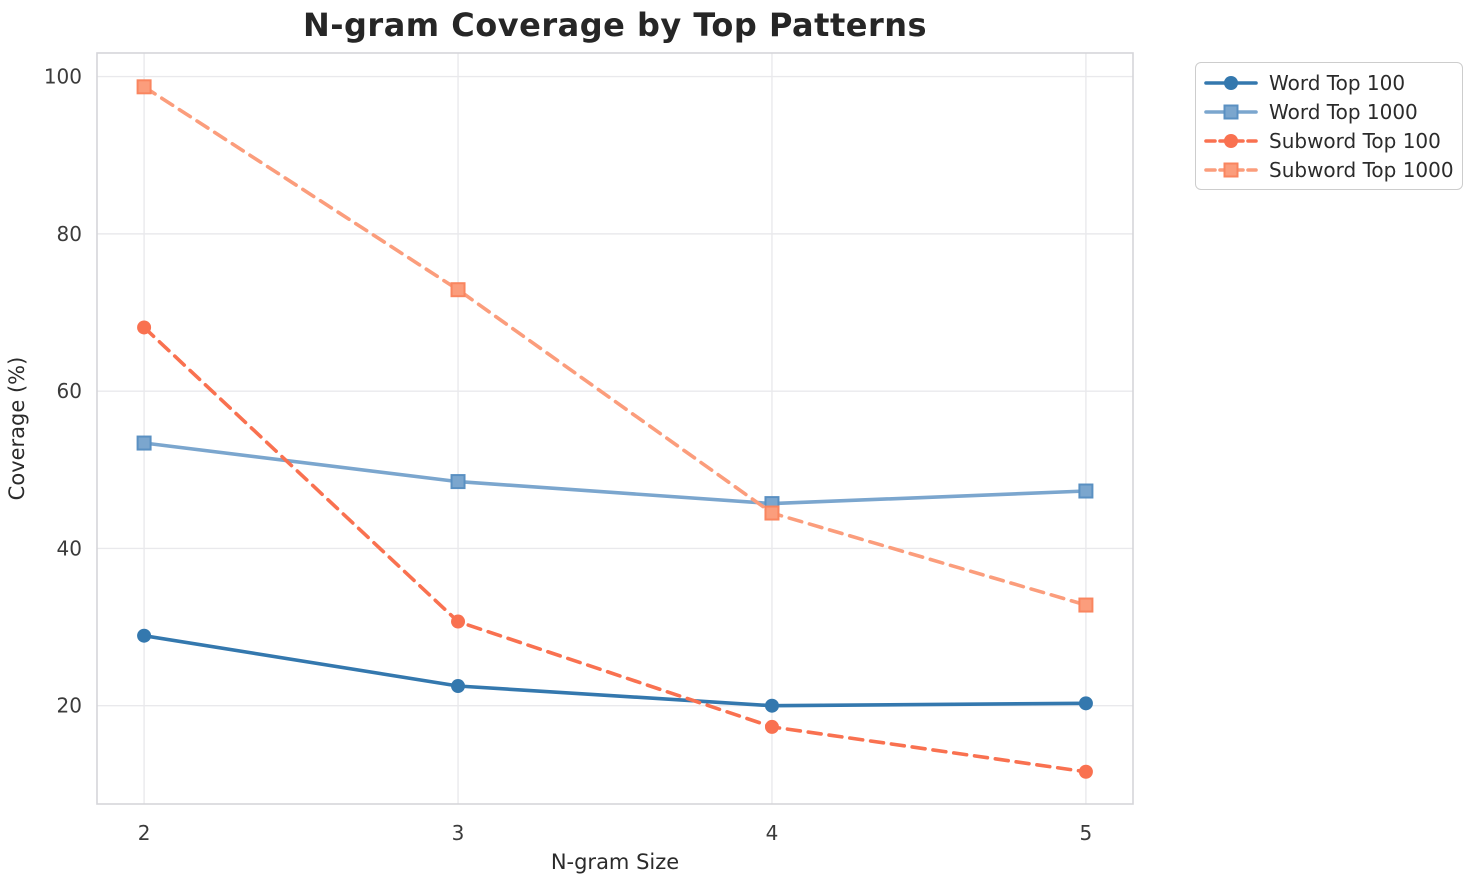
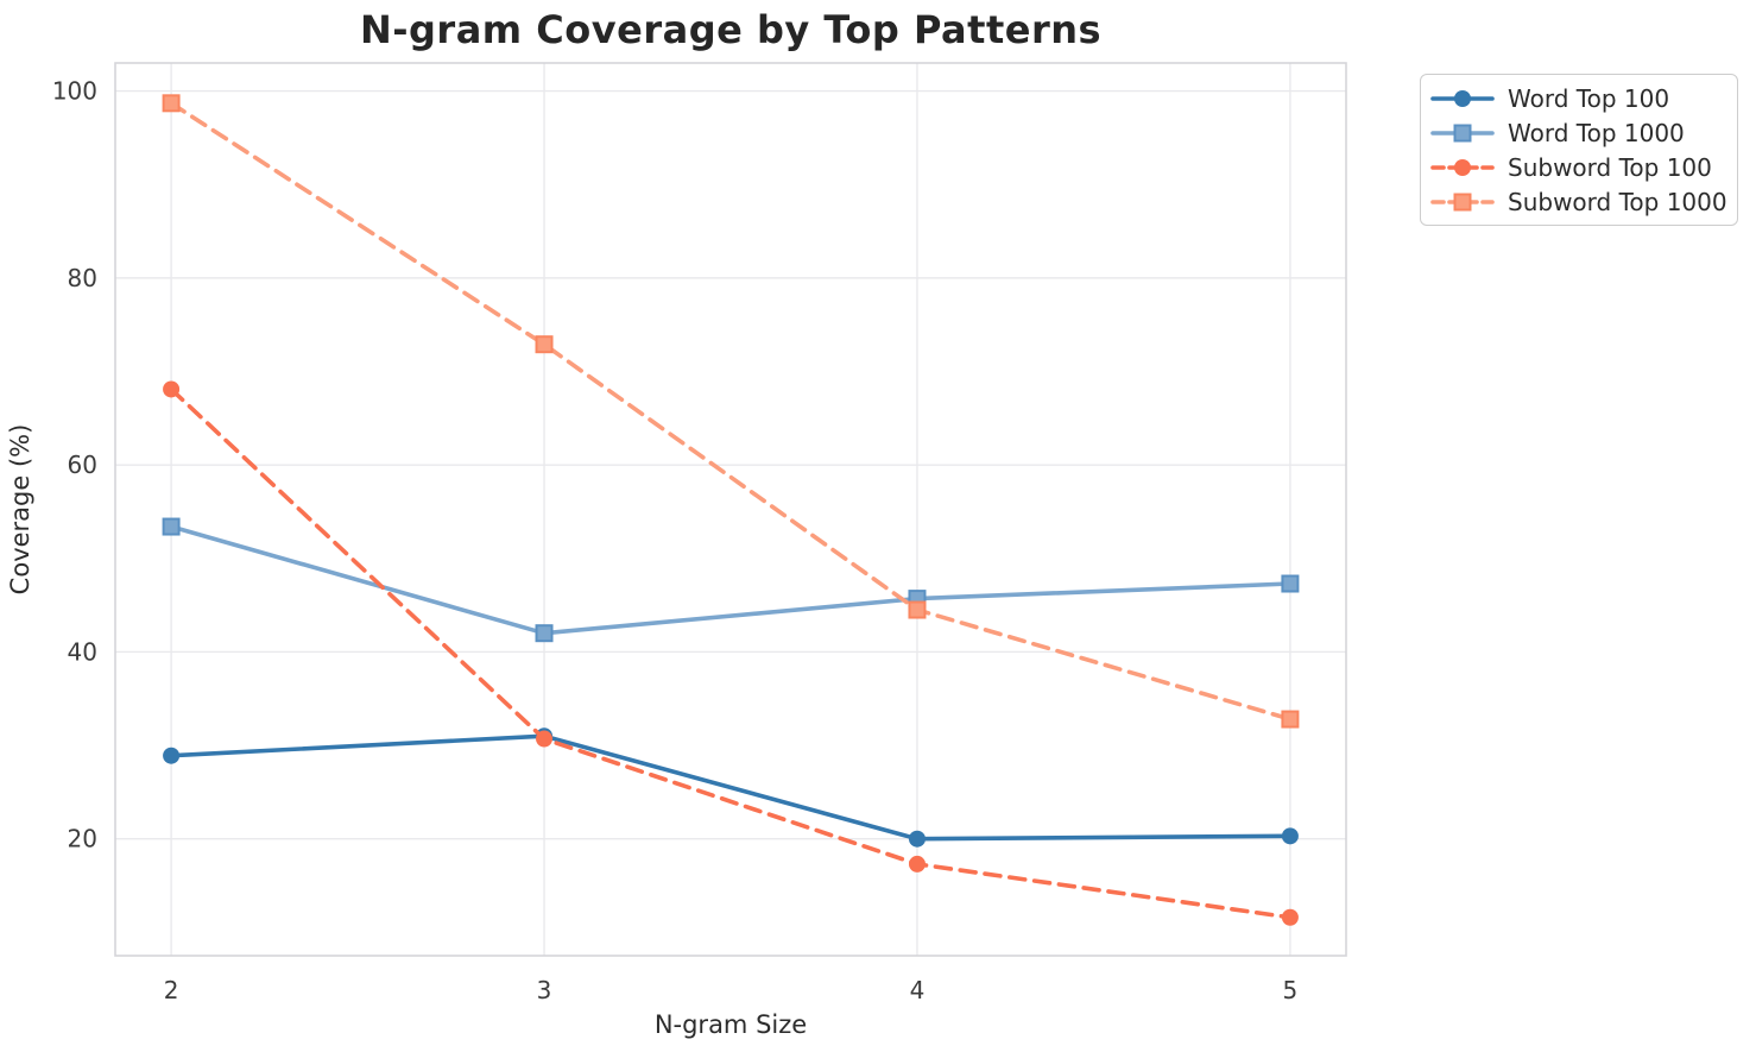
Word Top 100/3: 22 -> 31
Word Top 1000/3: 48 -> 42
